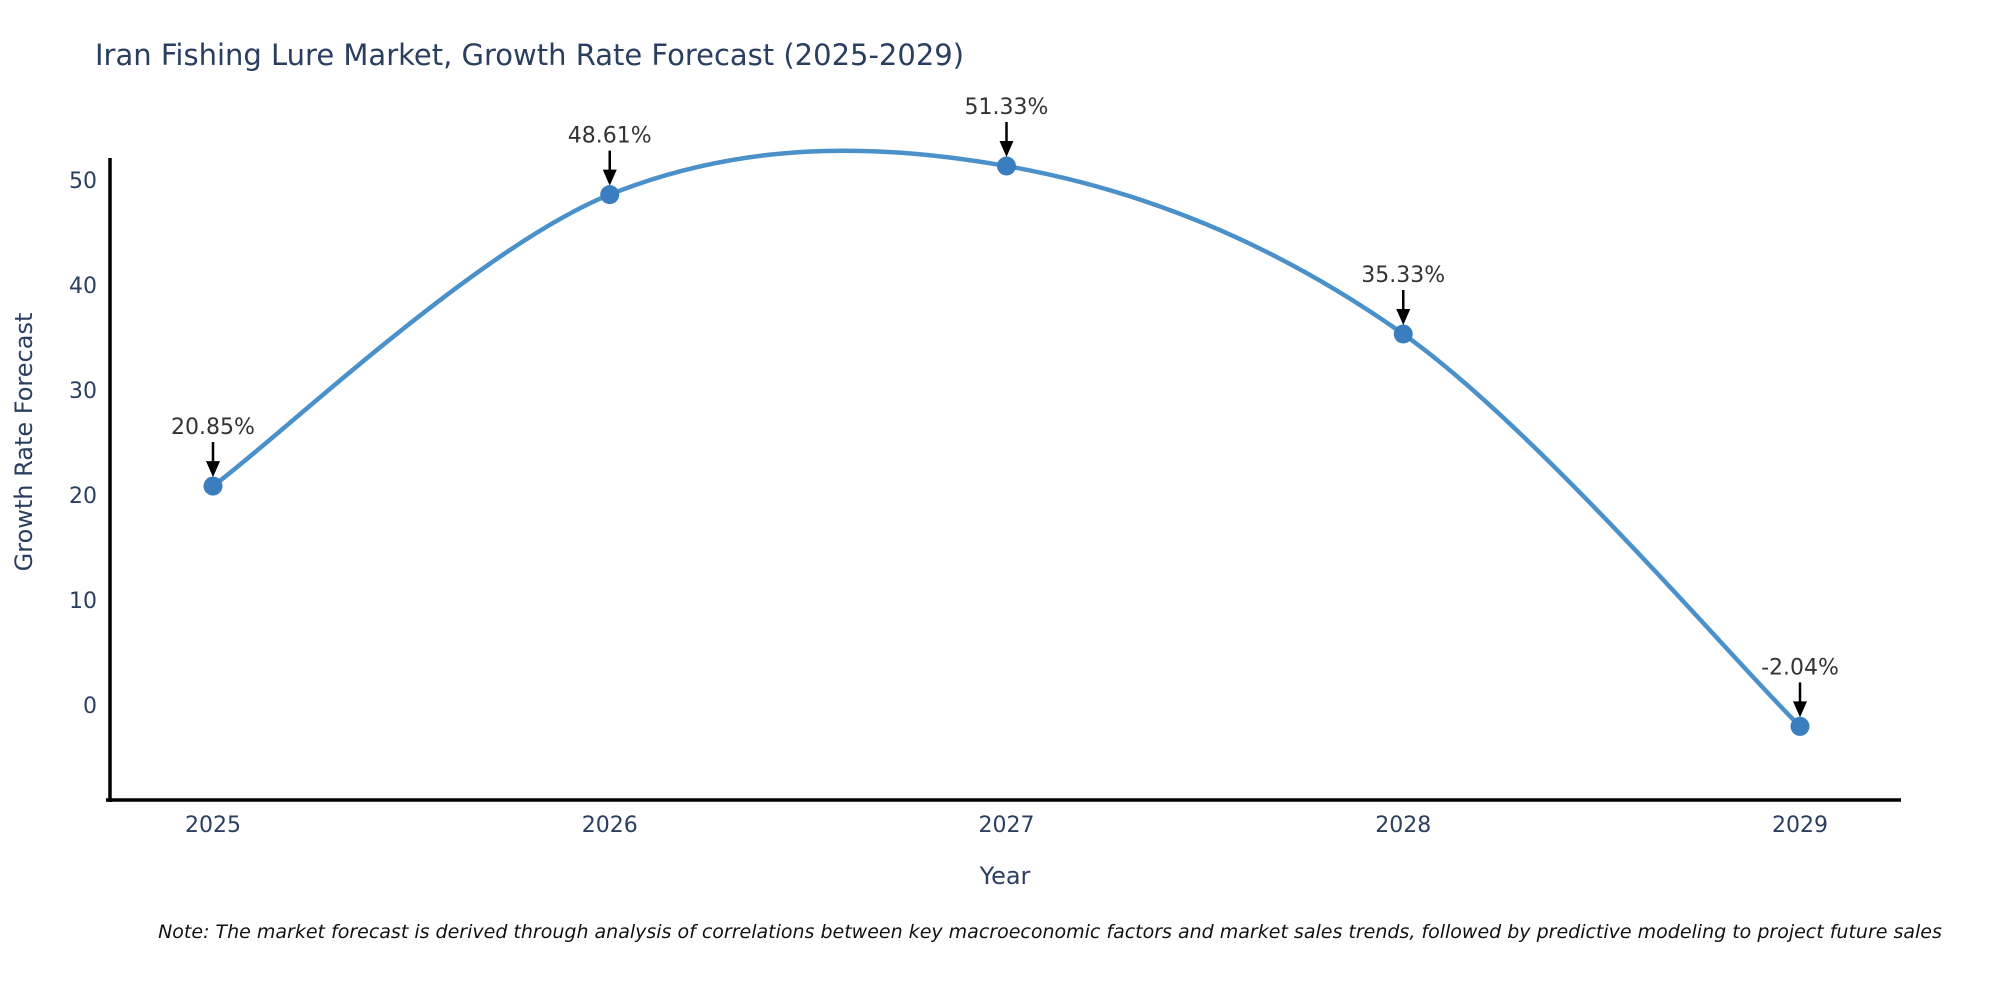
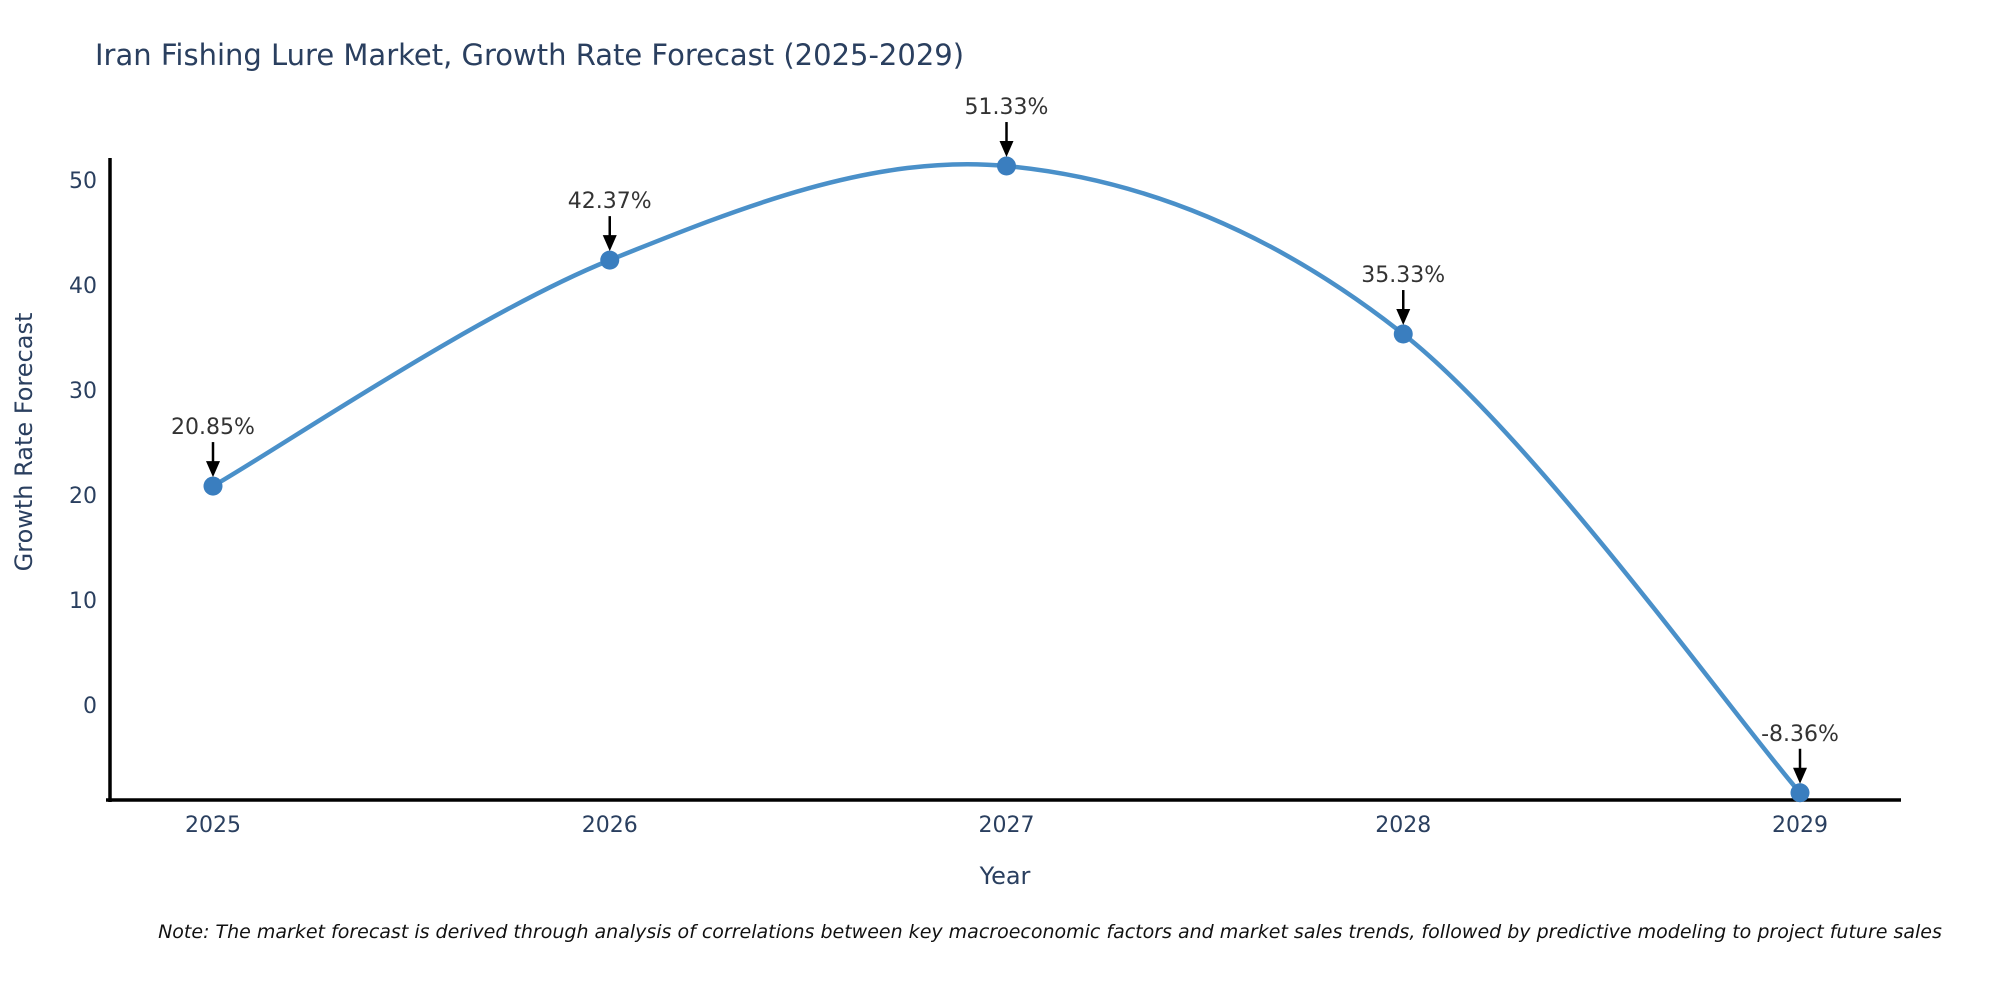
2026: 48.61% -> 42.37%
2029: -2.04% -> -8.36%
